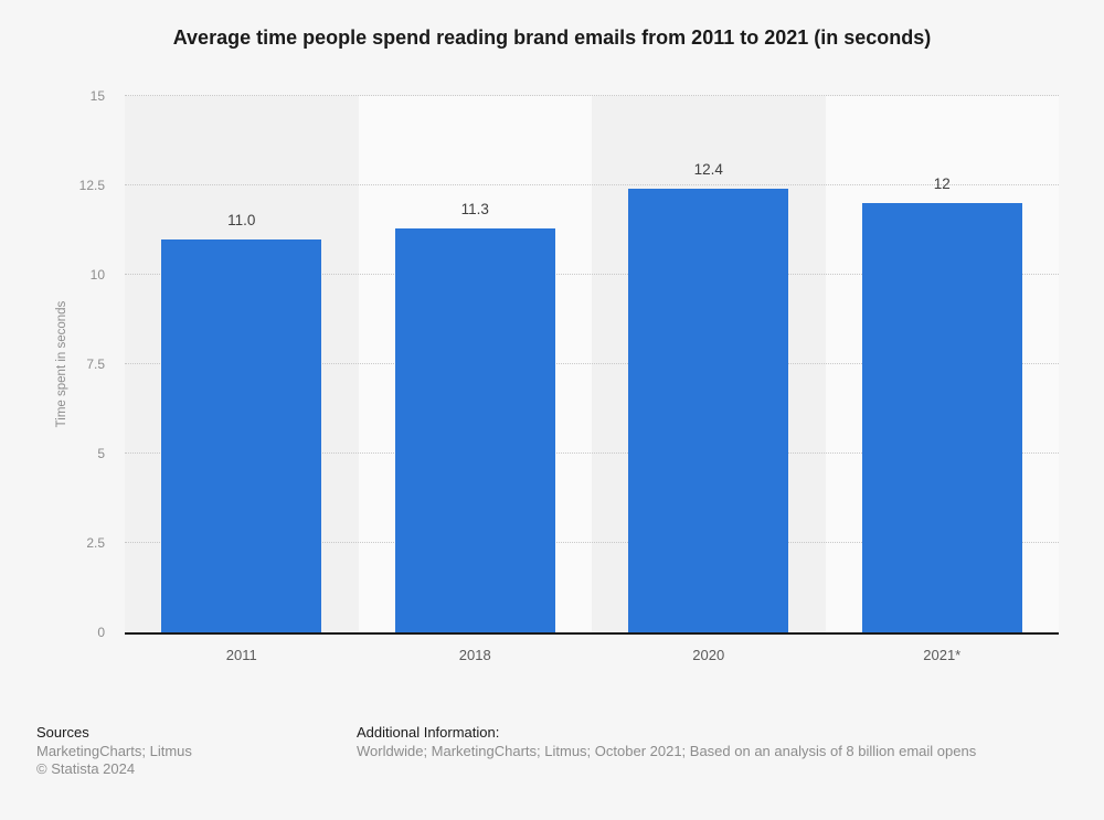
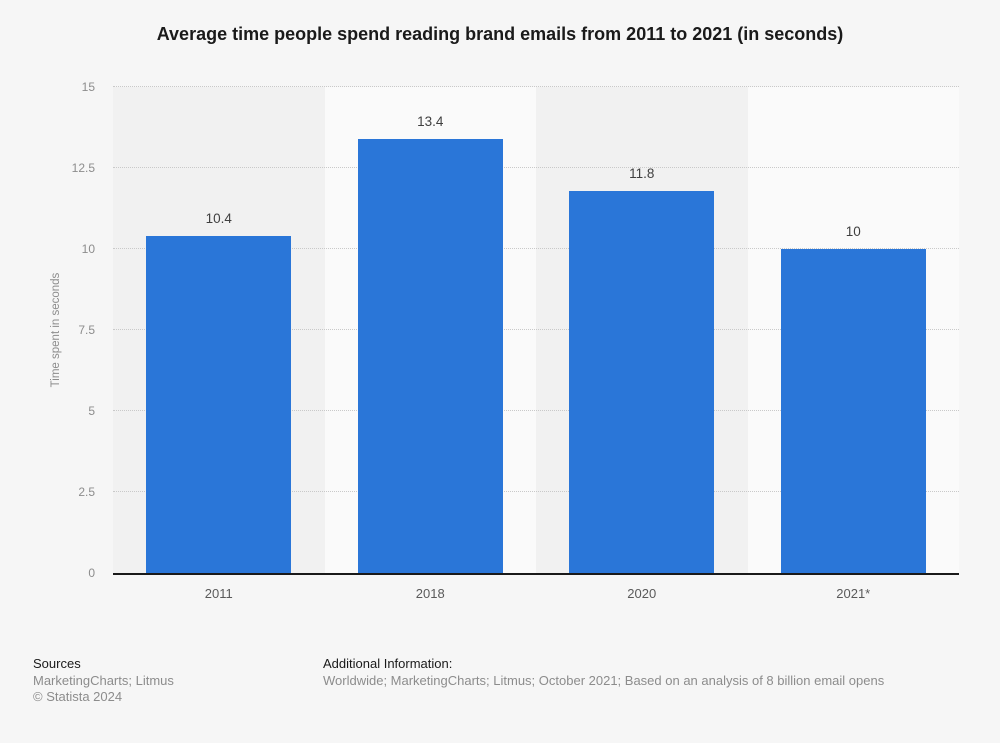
2011: 11.0 -> 10.4
2018: 11.3 -> 13.4
2020: 12.4 -> 11.8
2021*: 12 -> 10
